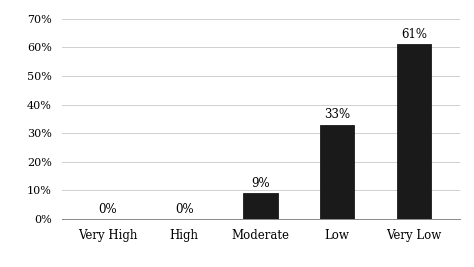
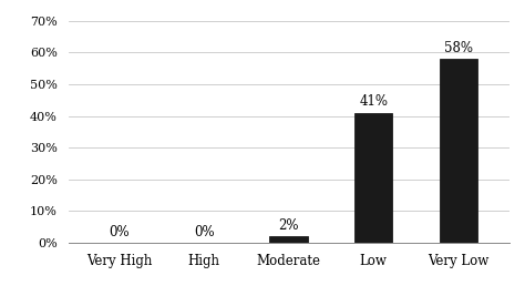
Moderate: 9% -> 2%
Low: 33% -> 41%
Very Low: 61% -> 58%
